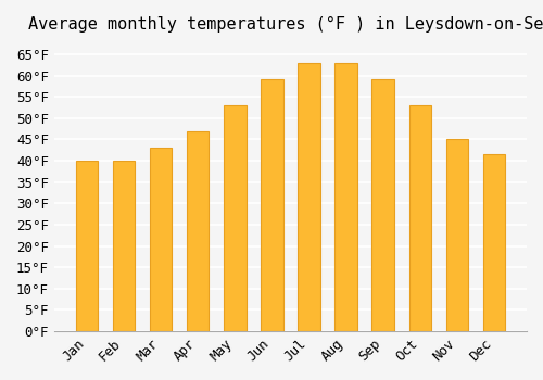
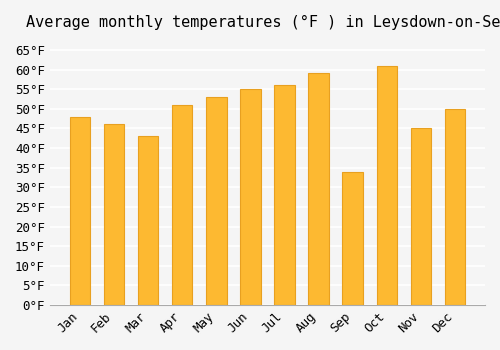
Jan: 40.0°F -> 48.0°F
Feb: 40.0°F -> 46.0°F
Apr: 47.0°F -> 51.0°F
Jun: 59.0°F -> 55.0°F
Jul: 63.0°F -> 56.0°F
Aug: 63.0°F -> 59.0°F
Sep: 59.0°F -> 34.0°F
Oct: 53.0°F -> 61.0°F
Dec: 41.5°F -> 50.0°F
